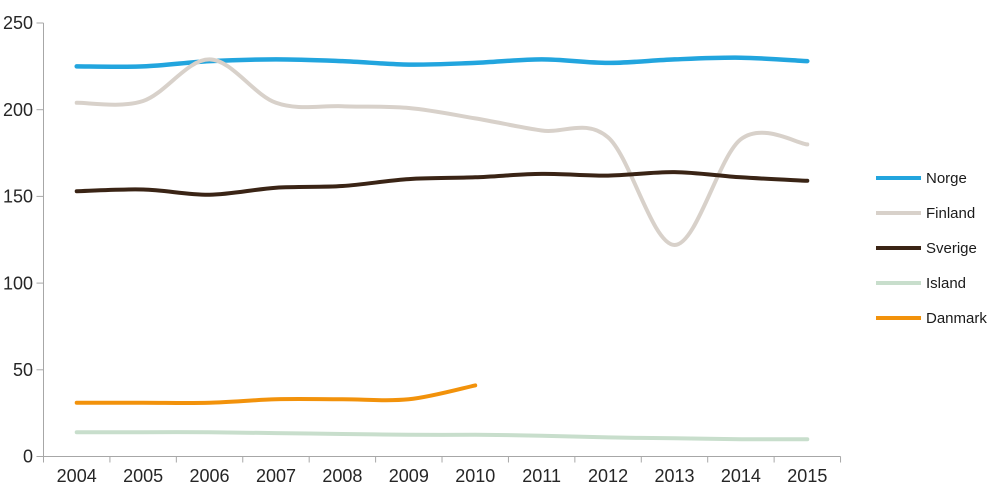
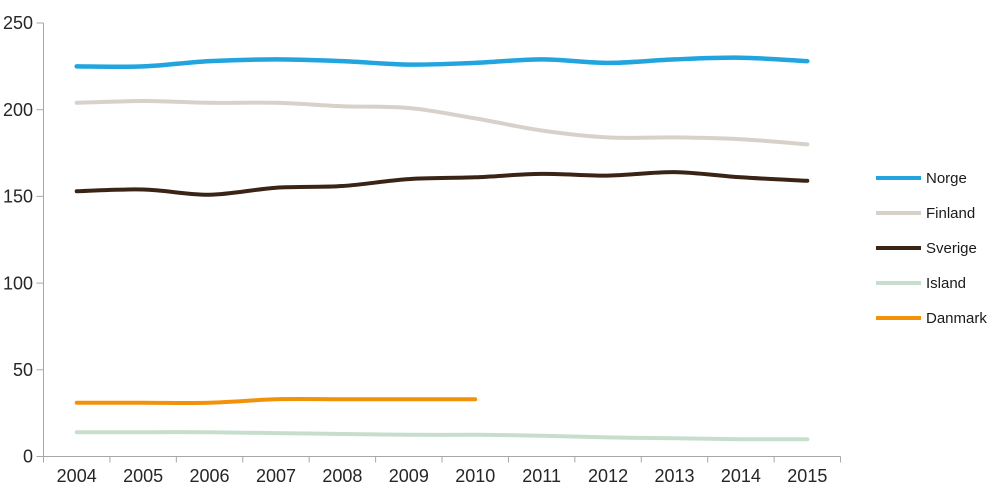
Finland/2006: 229 -> 204
Danmark/2010: 41 -> 33
Finland/2013: 122 -> 184
